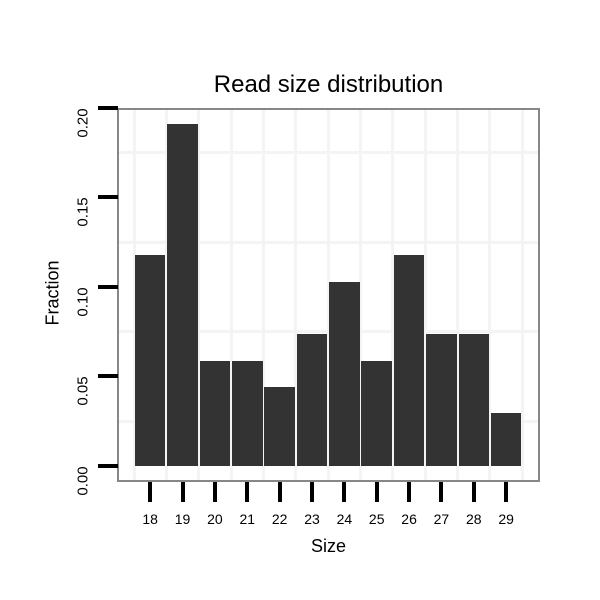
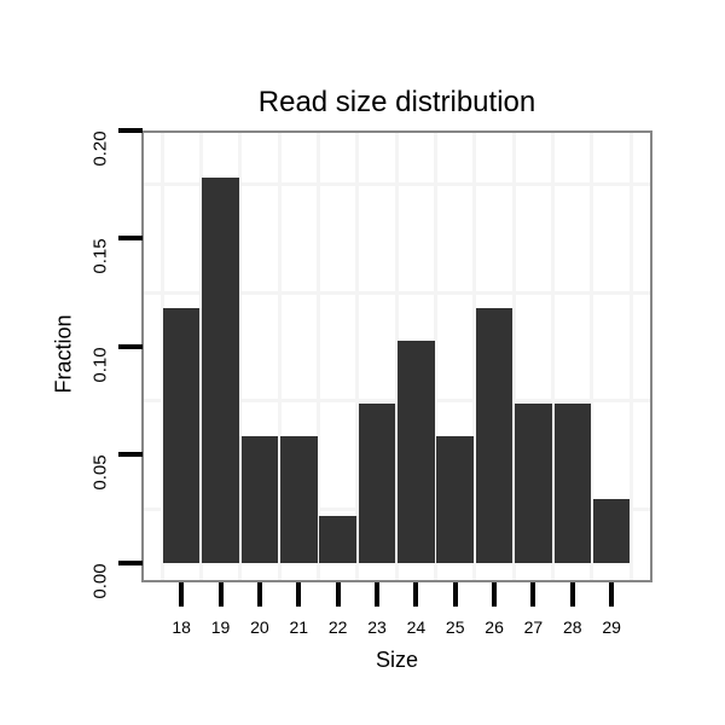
19: 0.191 -> 0.178
22: 0.044 -> 0.022
